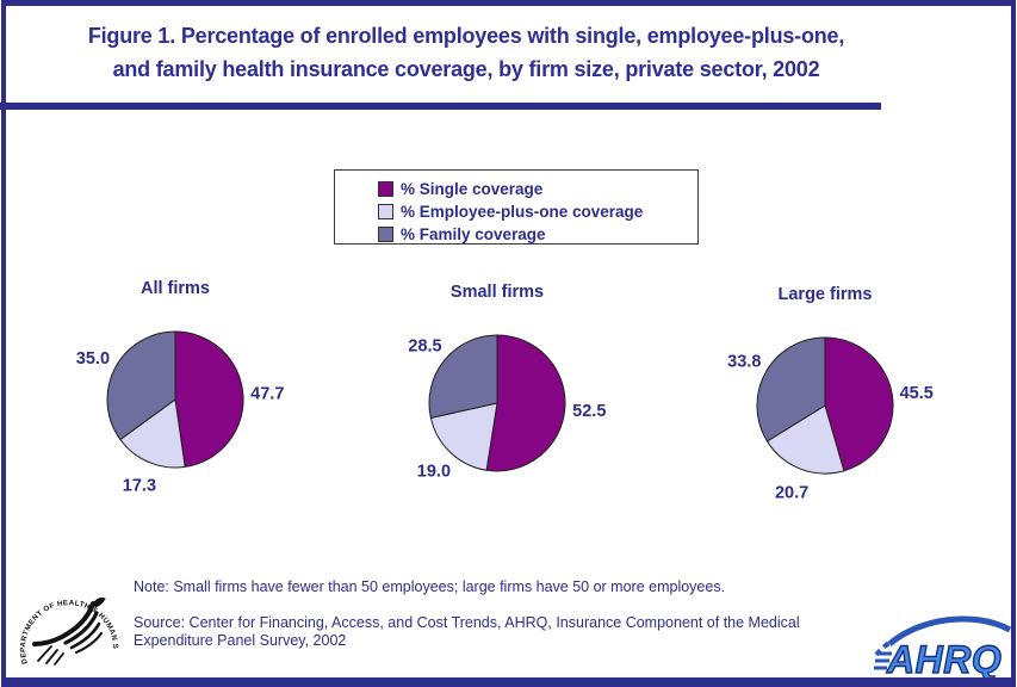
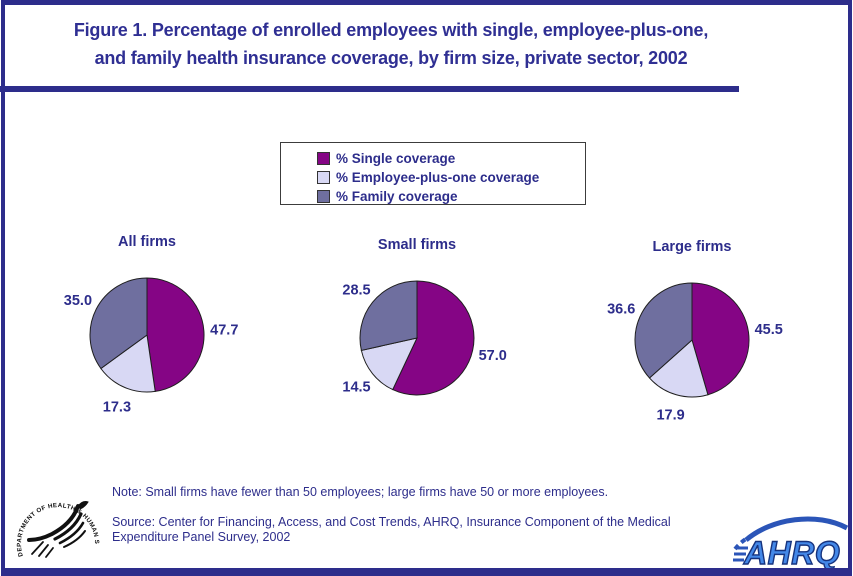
Small firms/% Single coverage: 52.5 -> 57.0
Small firms/% Employee-plus-one coverage: 19.0 -> 14.5
Large firms/% Employee-plus-one coverage: 20.7 -> 17.9
Large firms/% Family coverage: 33.8 -> 36.6
